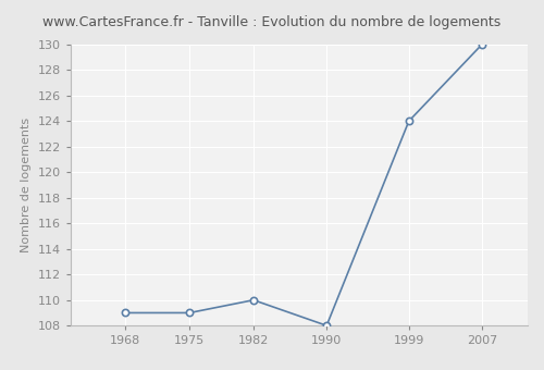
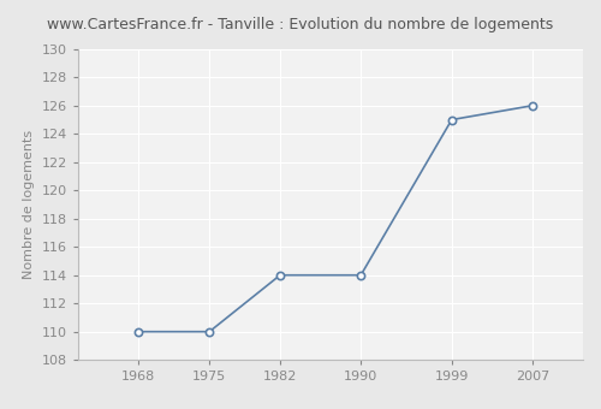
1968: 109 -> 110
1975: 109 -> 110
1982: 110 -> 114
1990: 108 -> 114
1999: 124 -> 125
2007: 130 -> 126
